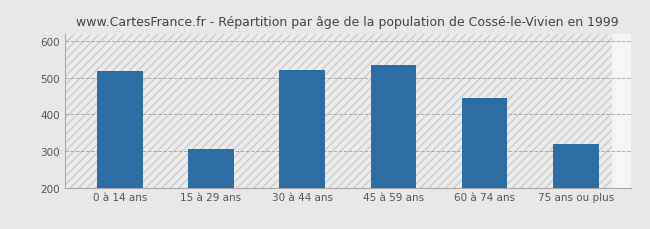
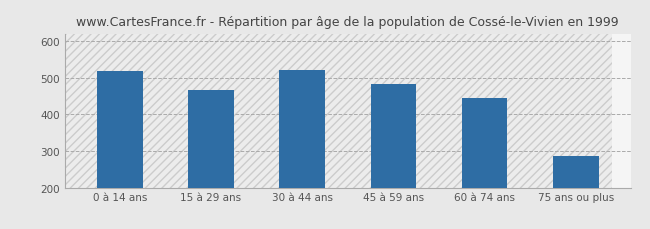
15 à 29 ans: 305 -> 465
45 à 59 ans: 535 -> 482
75 ans ou plus: 320 -> 287
